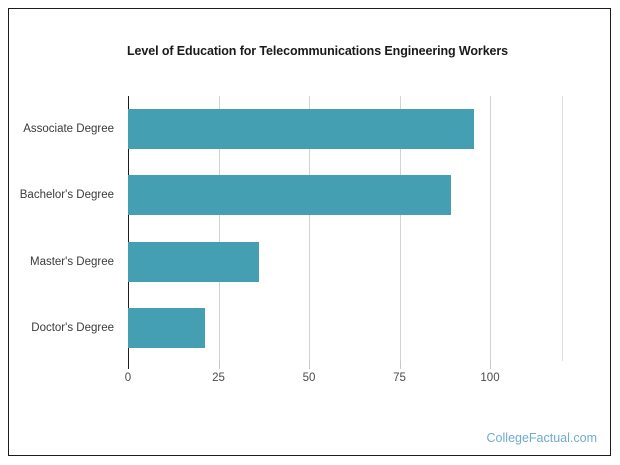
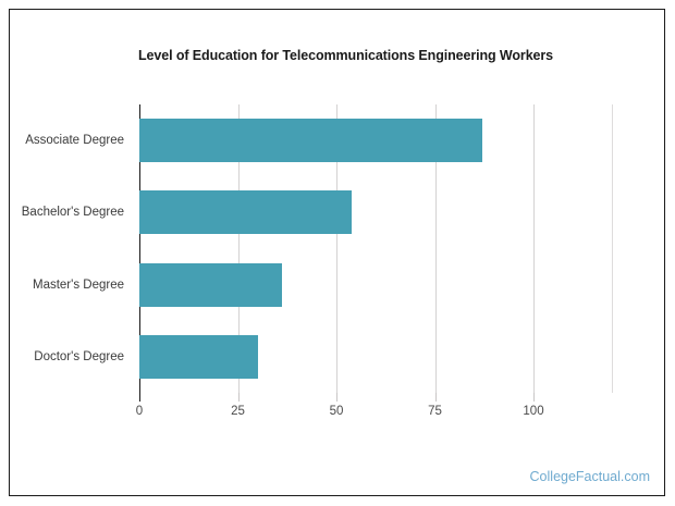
Associate Degree: 96 -> 87
Bachelor's Degree: 89 -> 54
Doctor's Degree: 21 -> 30
